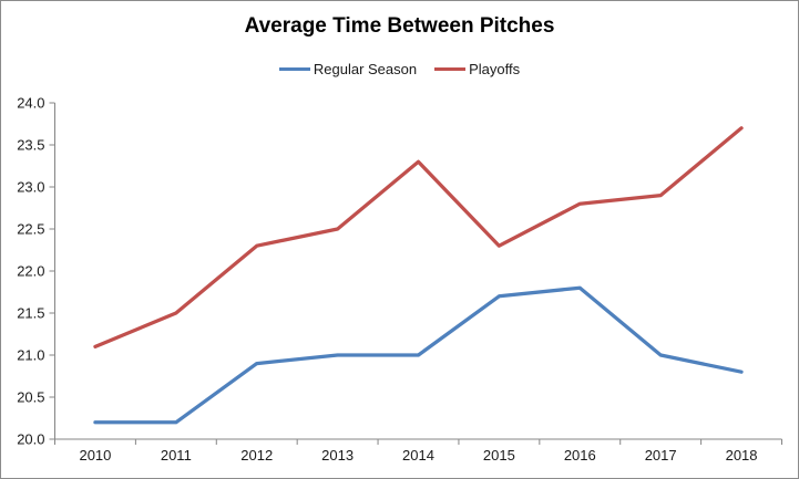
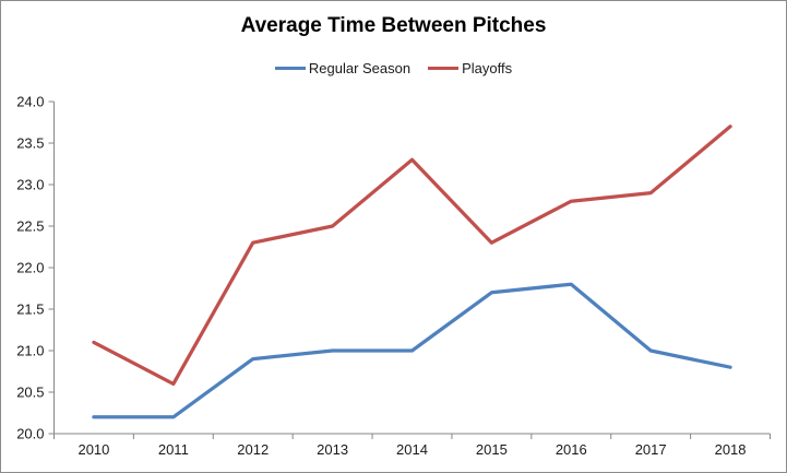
Playoffs/2011: 21.5 -> 20.6
